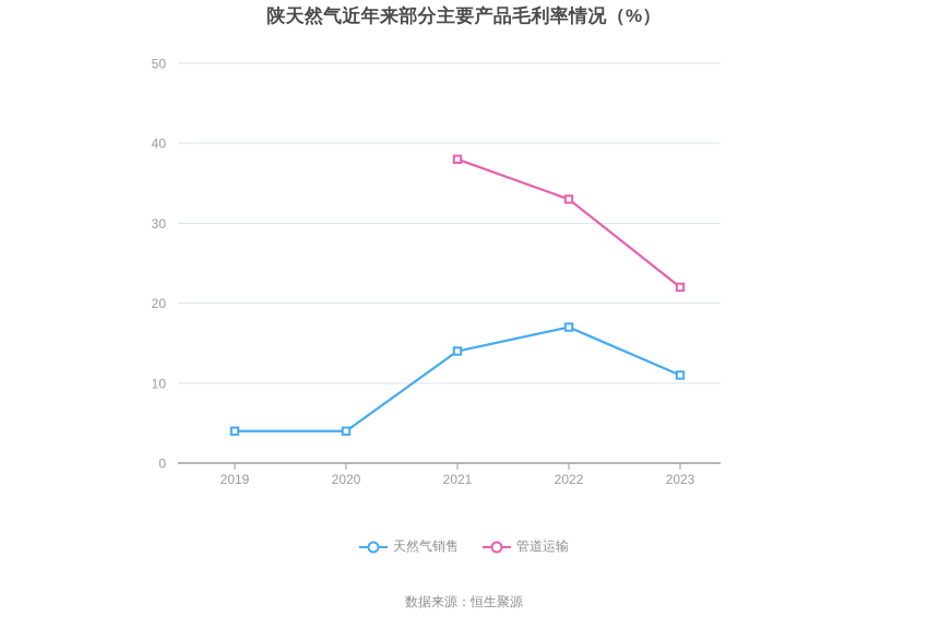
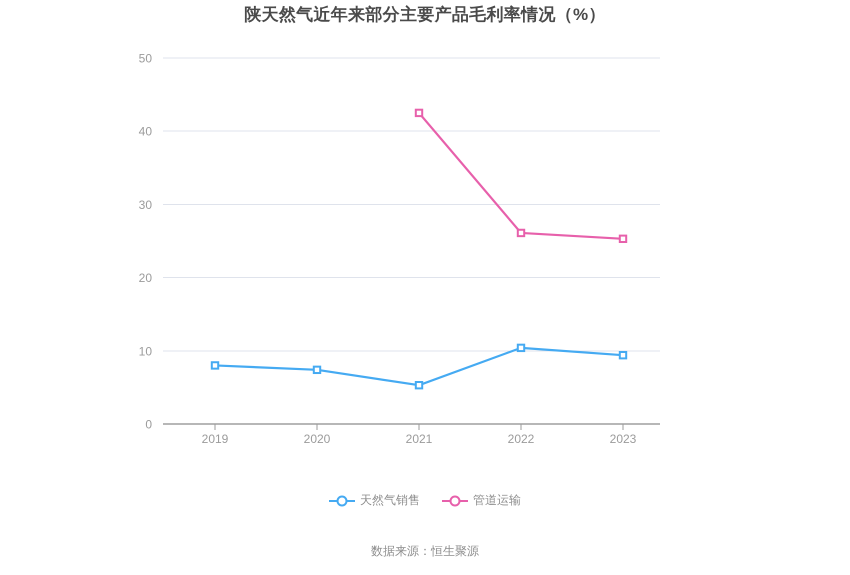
天然气销售/2019: 4 -> 8
天然气销售/2020: 4 -> 7
天然气销售/2021: 14 -> 5
管道运输/2021: 38 -> 42
天然气销售/2022: 17 -> 10
管道运输/2022: 33 -> 26
天然气销售/2023: 11 -> 9
管道运输/2023: 22 -> 25
